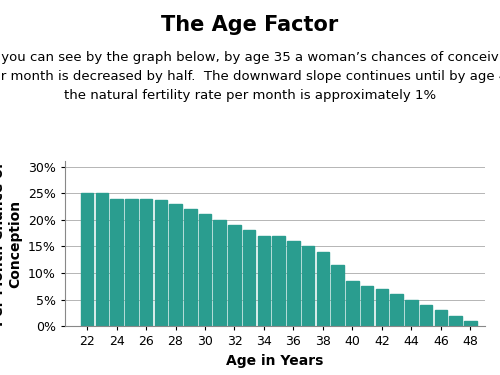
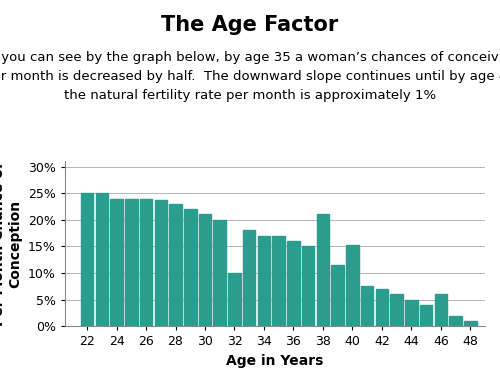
32: 19.0% -> 10.0%
38: 14.0% -> 21.0%
40: 8.5% -> 15.2%
46: 3.0% -> 6.0%
